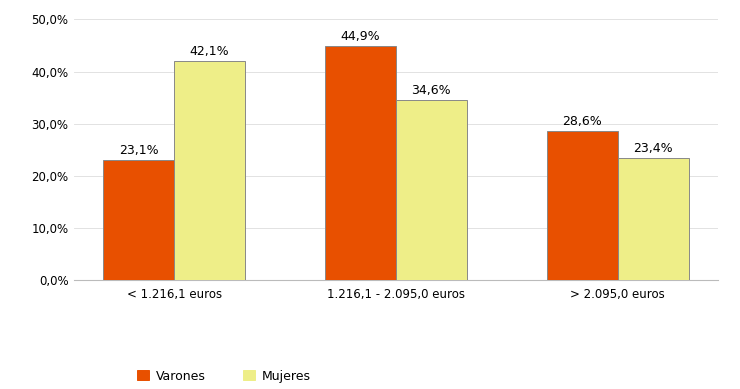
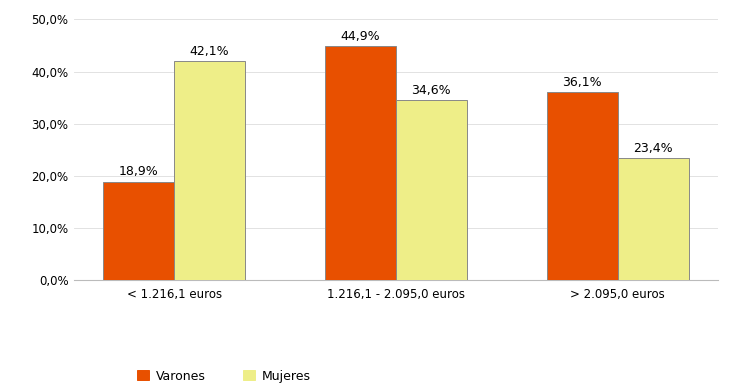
Varones/< 1.216,1 euros: 23,1% -> 18,9%
Varones/> 2.095,0 euros: 28,6% -> 36,1%
